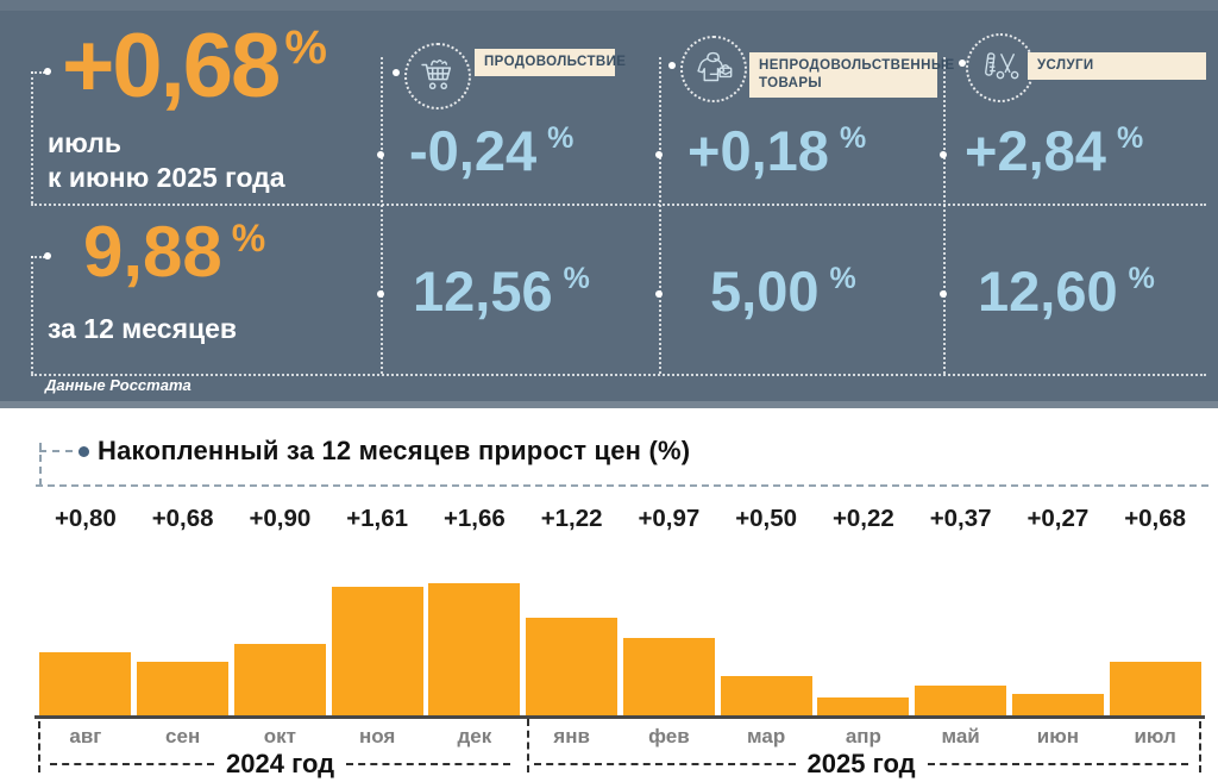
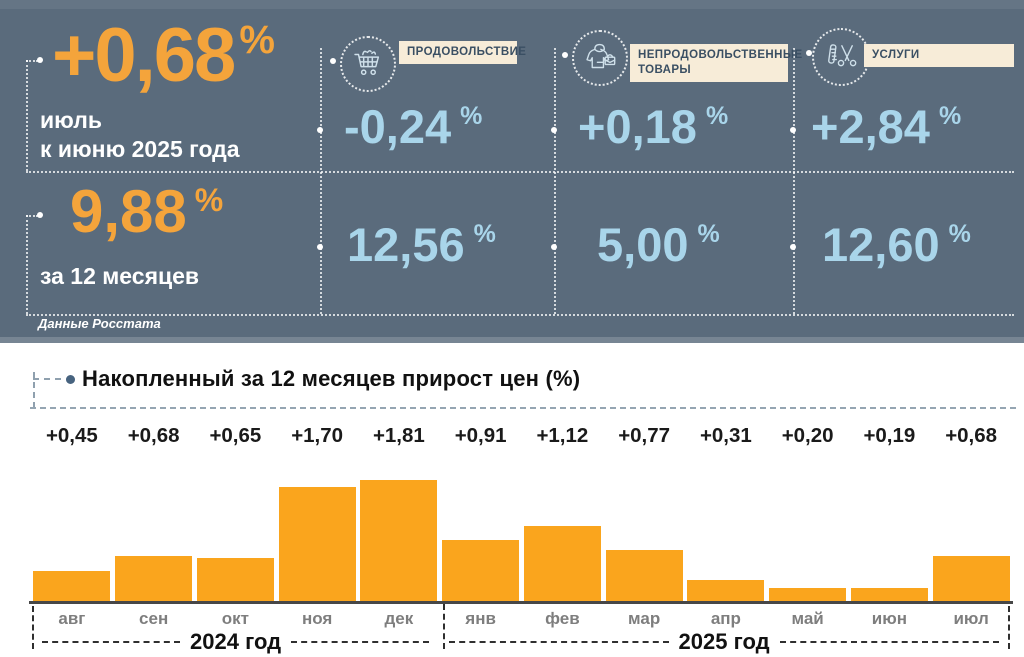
авг: +0,80 -> +0,45
окт: +0,90 -> +0,65
ноя: +1,61 -> +1,70
дек: +1,66 -> +1,81
янв: +1,22 -> +0,91
фев: +0,97 -> +1,12
мар: +0,50 -> +0,77
апр: +0,22 -> +0,31
май: +0,37 -> +0,20
июн: +0,27 -> +0,19
